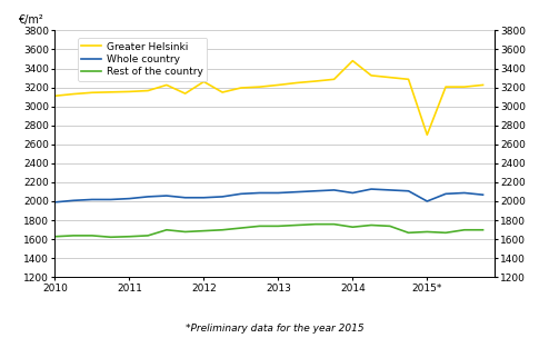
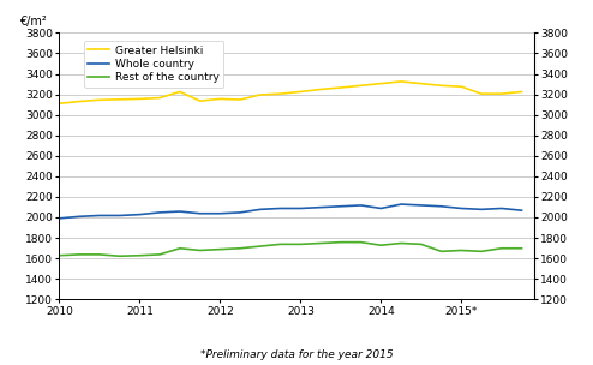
Greater Helsinki/2012: 3260 -> 3160
Greater Helsinki/2014: 3480 -> 3300
Greater Helsinki/2015*: 2700 -> 3280
Whole country/2015*: 2000 -> 2090
